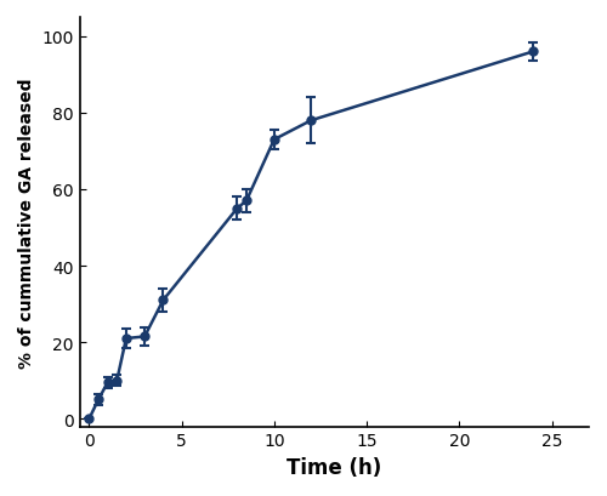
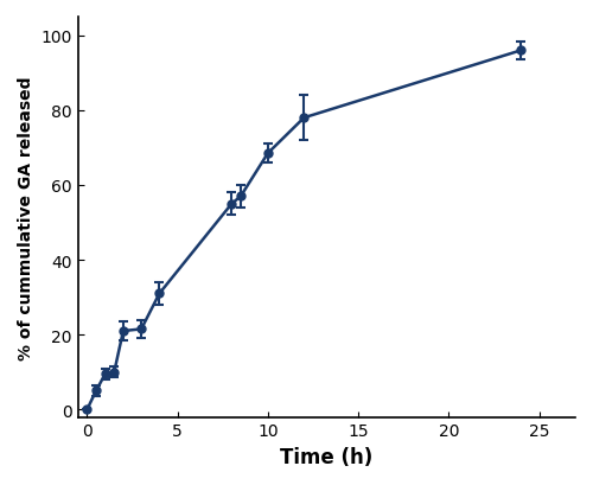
10: 73.0 -> 68.5
